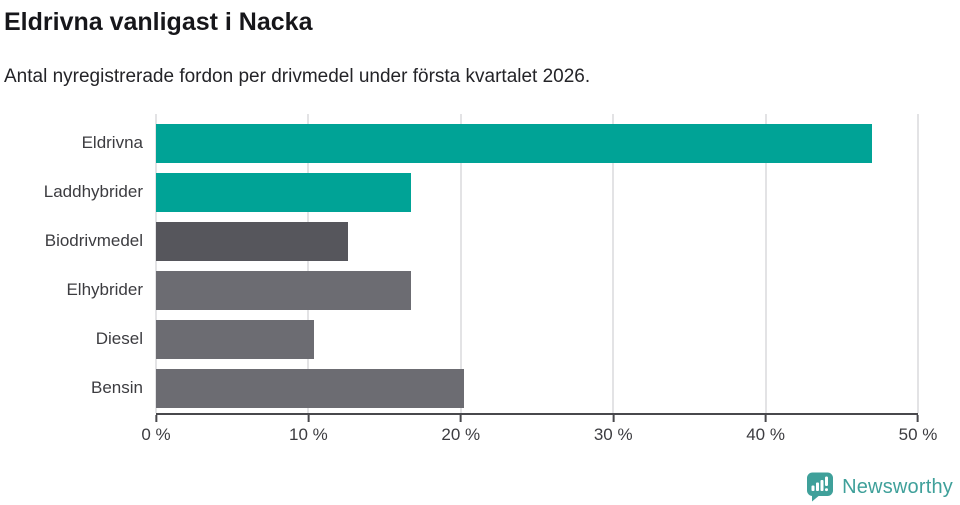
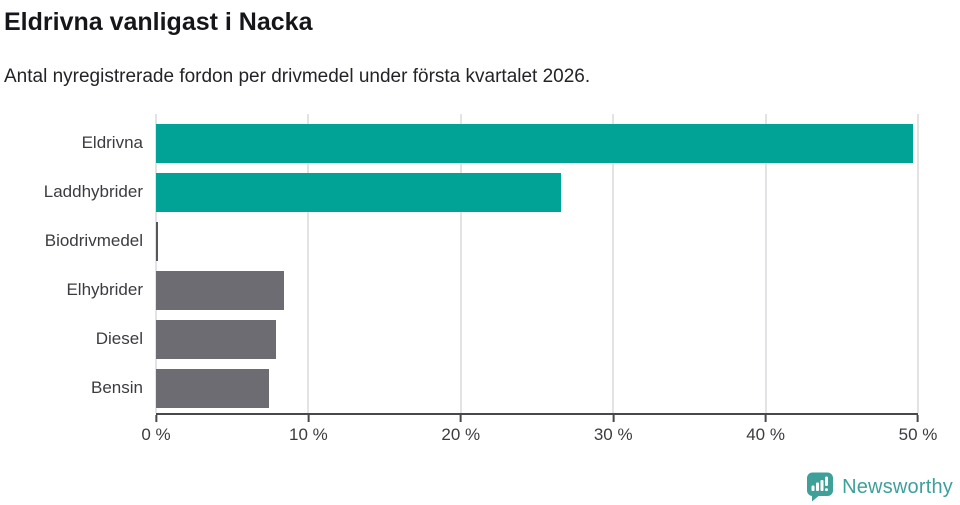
Eldrivna: 47.0% -> 49.7%
Laddhybrider: 16.7% -> 26.6%
Biodrivmedel: 12.6% -> 0.1%
Elhybrider: 16.7% -> 8.4%
Diesel: 10.4% -> 7.9%
Bensin: 20.2% -> 7.4%
